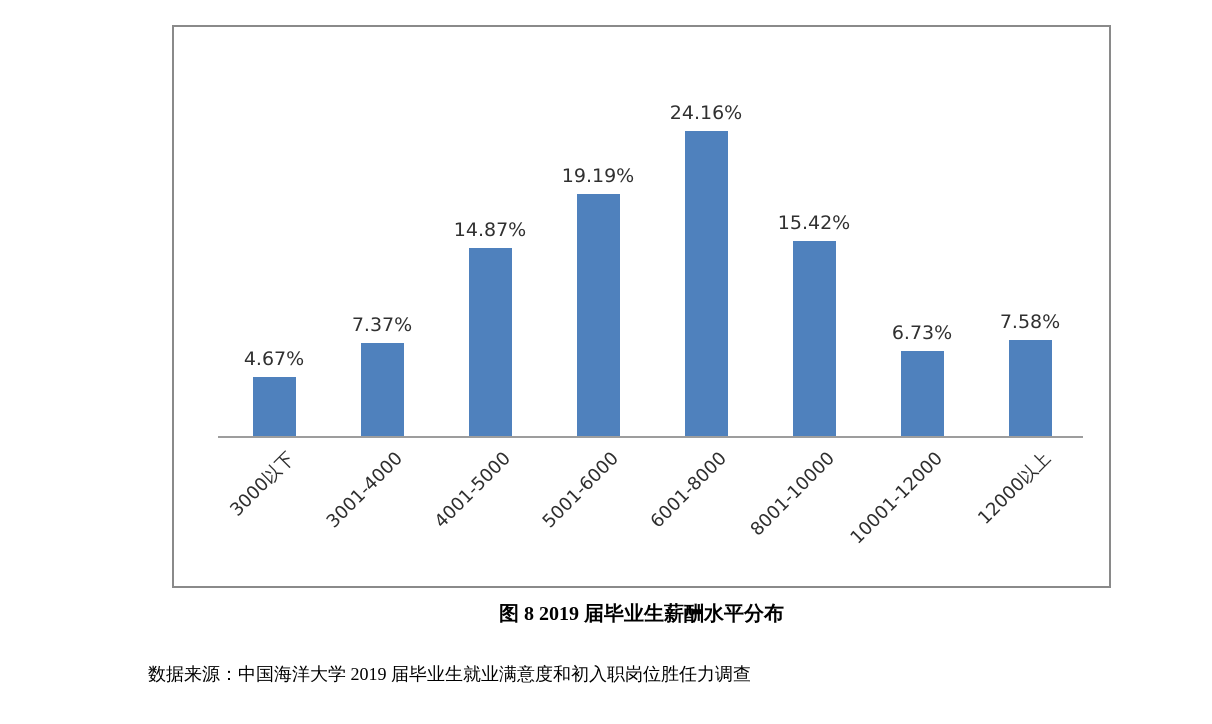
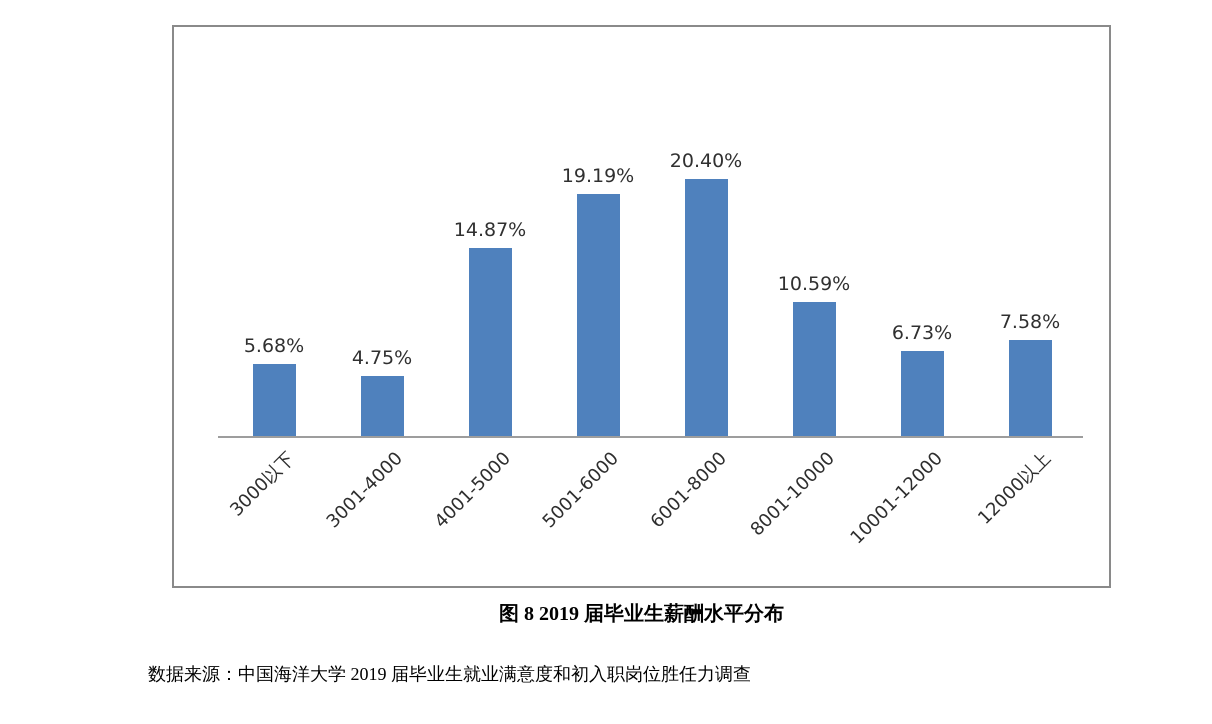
3000以下: 4.67% -> 5.68%
3001-4000: 7.37% -> 4.75%
6001-8000: 24.16% -> 20.40%
8001-10000: 15.42% -> 10.59%
